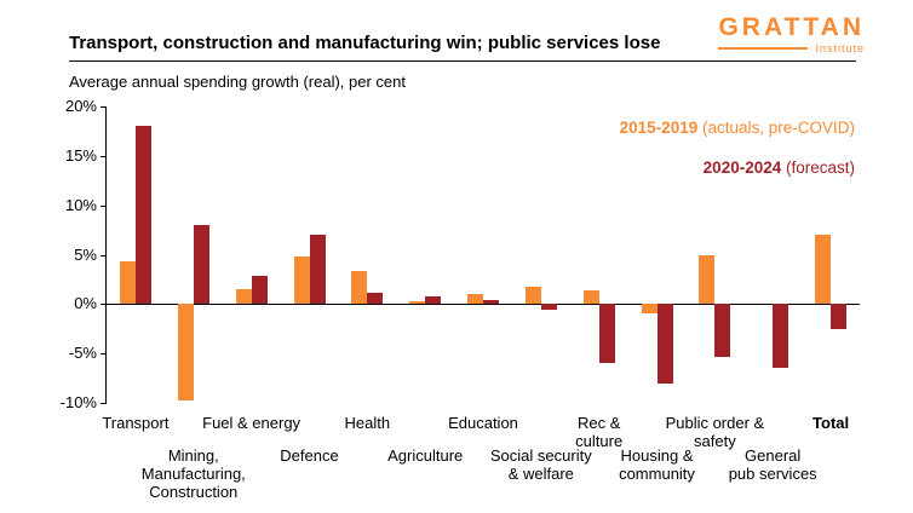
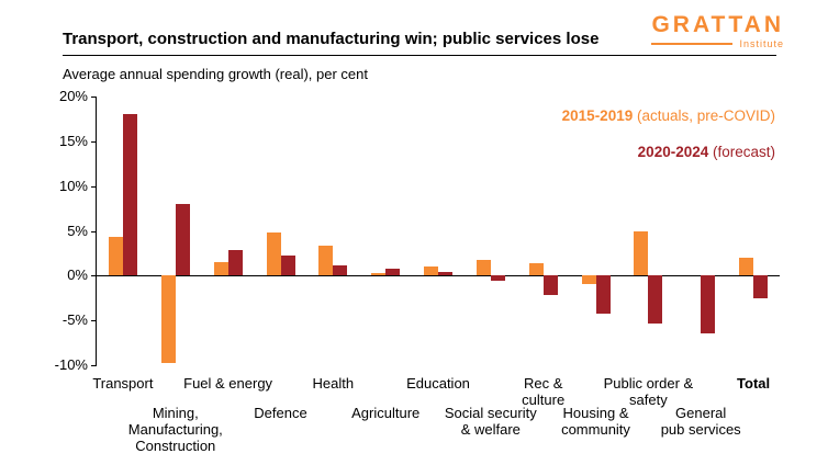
2020-2024 (forecast)/Defence: 7% -> 2%
2020-2024 (forecast)/Rec & culture: -6% -> -2%
2020-2024 (forecast)/Housing & community: -8% -> -4%
2015-2019 (actuals, pre-COVID)/Total: 7% -> 2%
